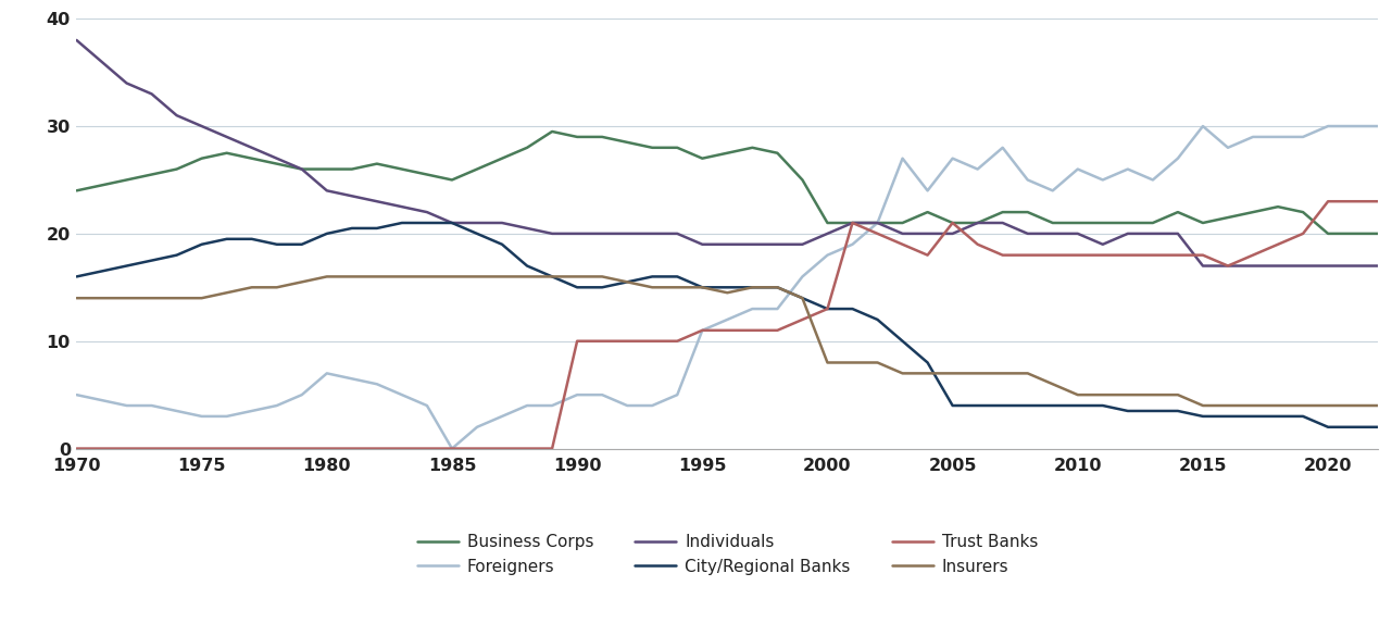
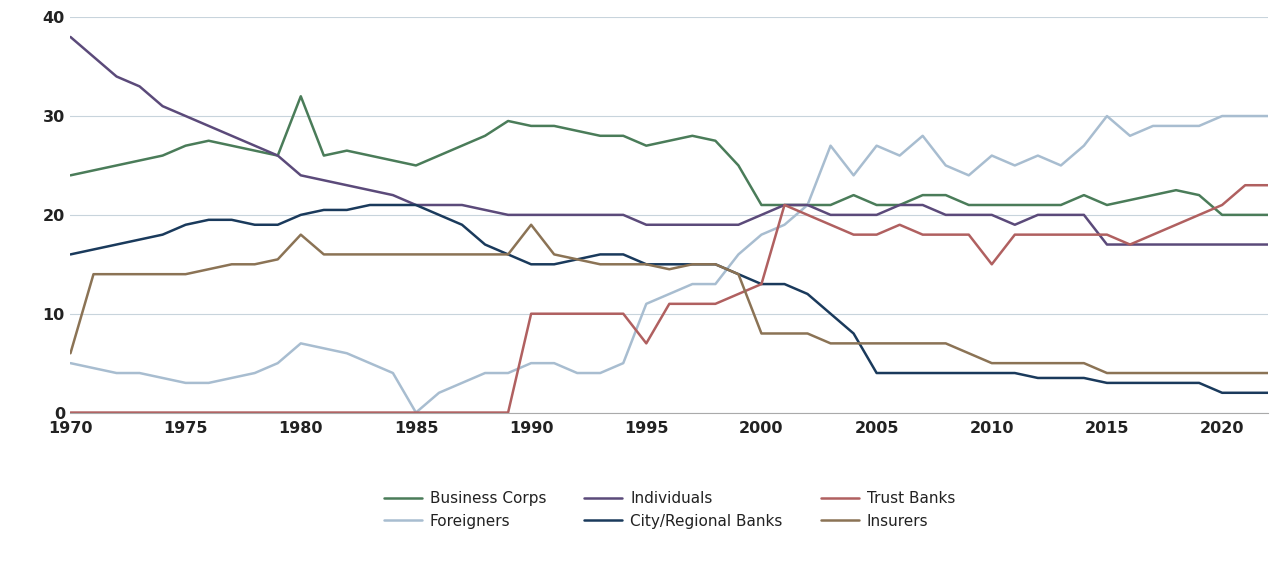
Insurers/1970: 14.0 -> 6.0
Business Corps/1980: 26.0 -> 32.0
Insurers/1980: 16.0 -> 18.0
Insurers/1990: 16.0 -> 19.0
Trust Banks/1995: 11 -> 7
Trust Banks/2005: 21 -> 18
Trust Banks/2010: 18 -> 15
Trust Banks/2020: 23 -> 21
